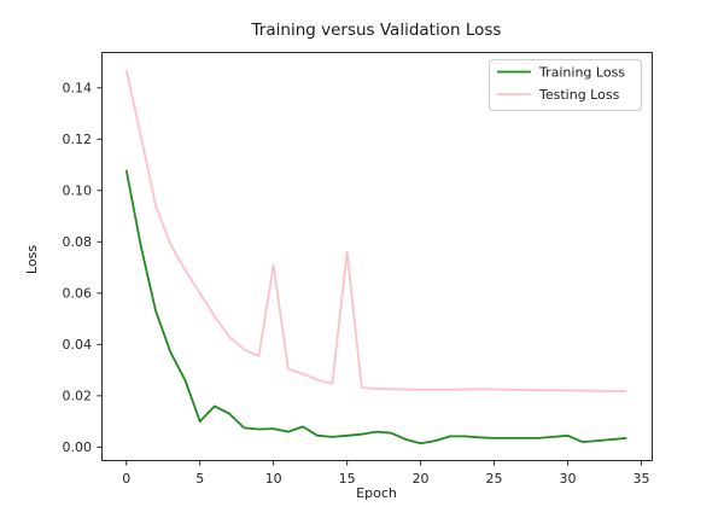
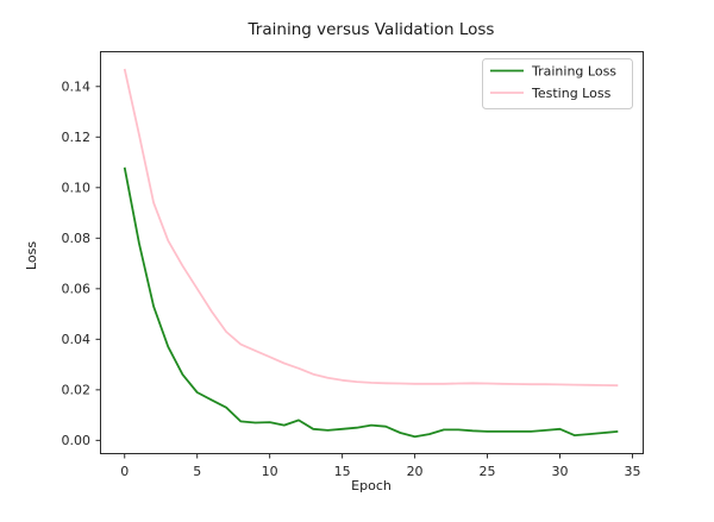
Training Loss/5: 0.010 -> 0.019
Testing Loss/10: 0.071 -> 0.033
Testing Loss/15: 0.076 -> 0.024
